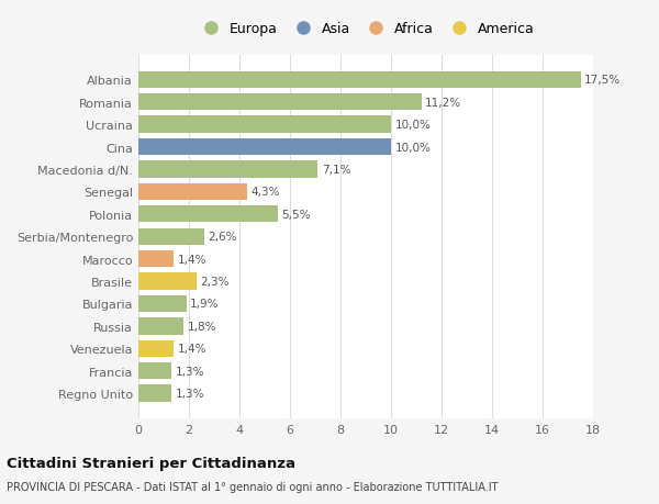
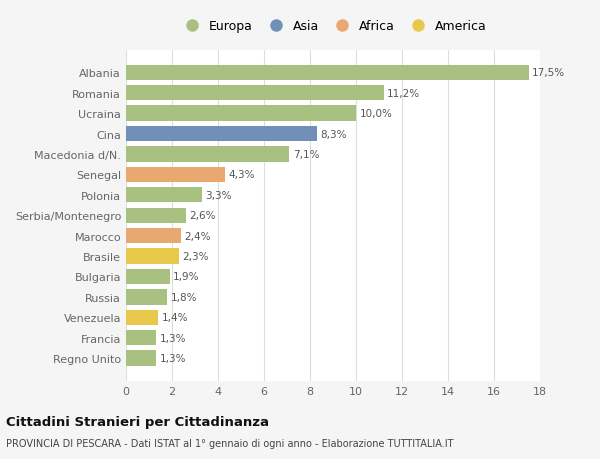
Cina: 10,0% -> 8,3%
Polonia: 5,5% -> 3,3%
Marocco: 1,4% -> 2,4%
